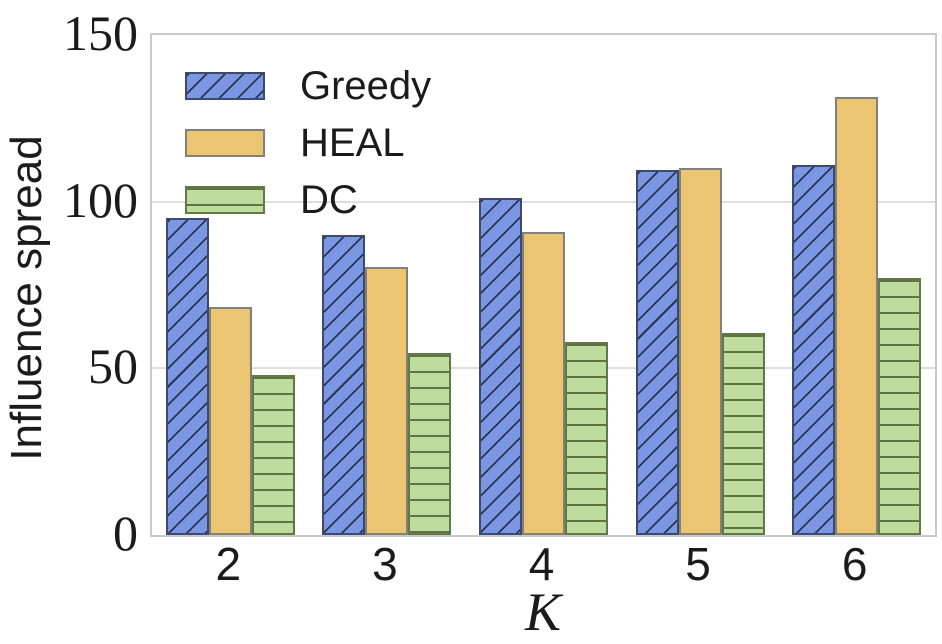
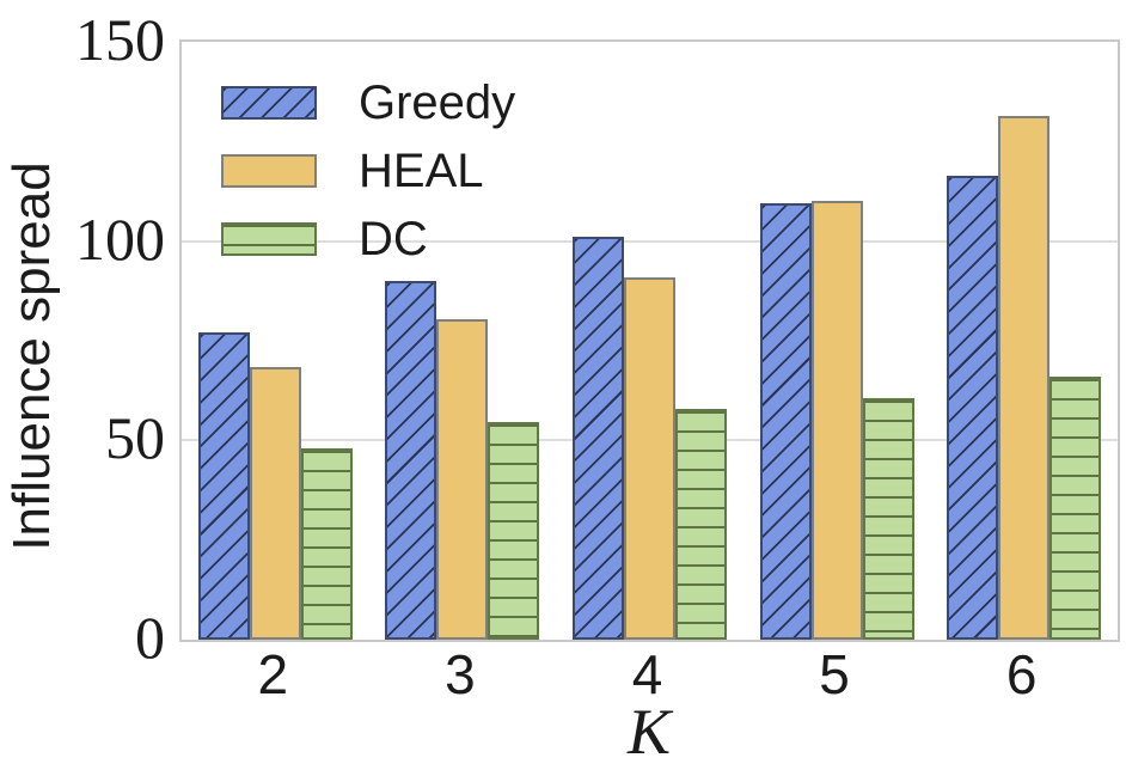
Greedy/2: 95 -> 77
Greedy/6: 111 -> 116
DC/6: 77 -> 66
